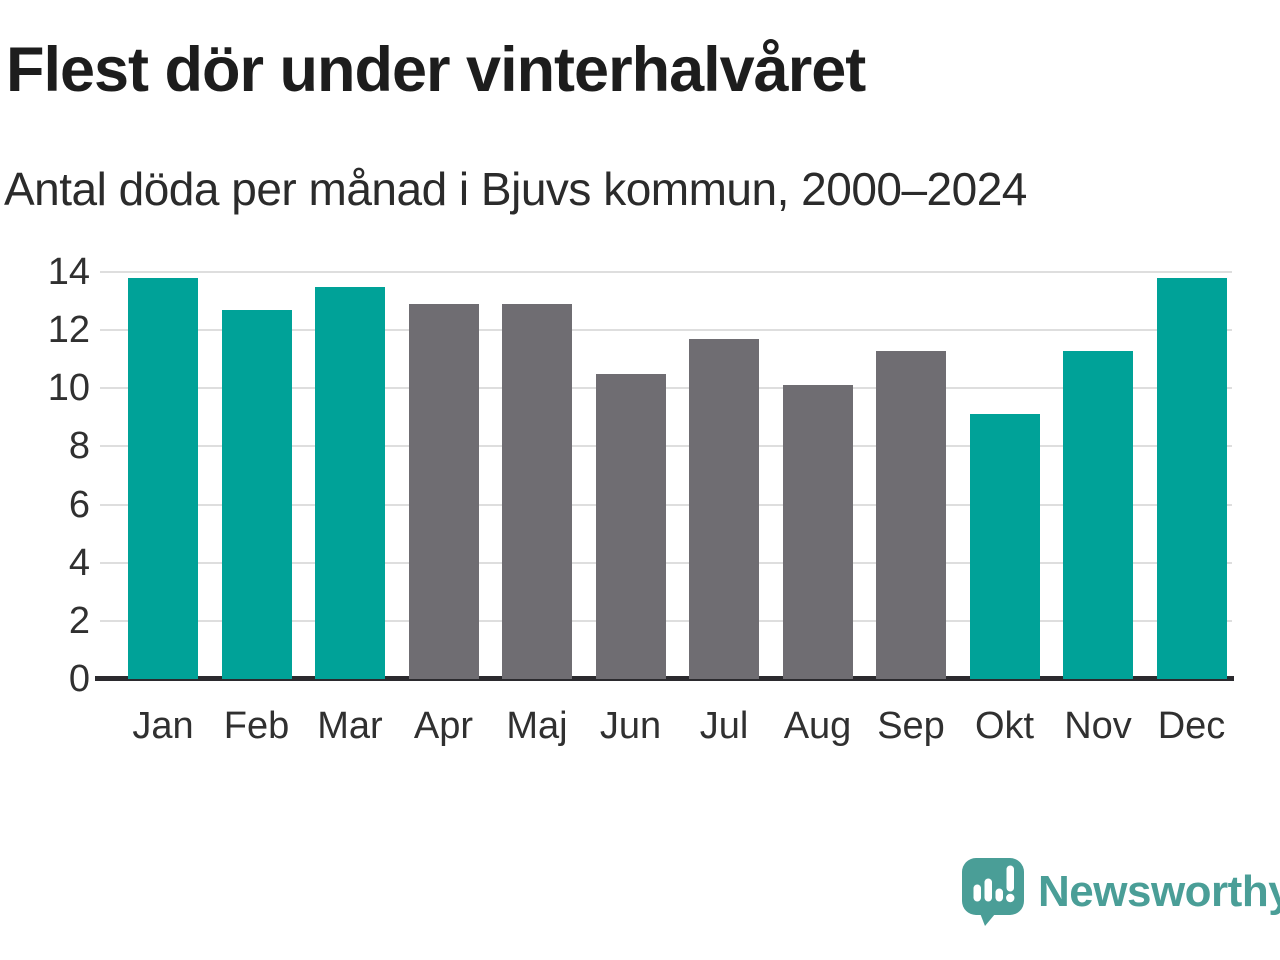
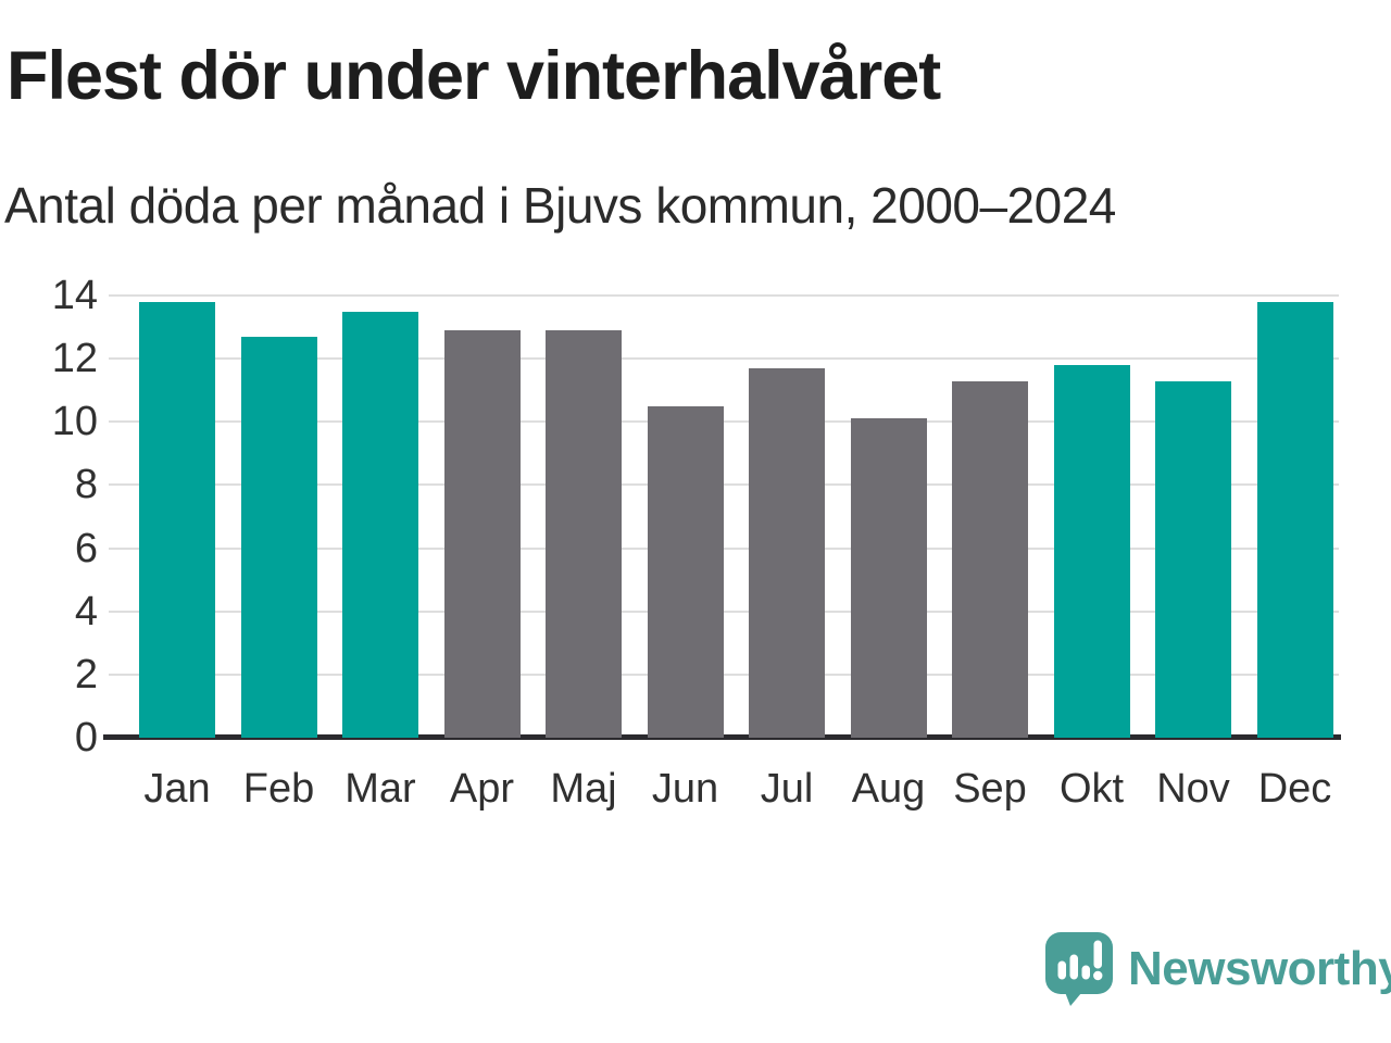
Okt: 9.1 -> 11.8
